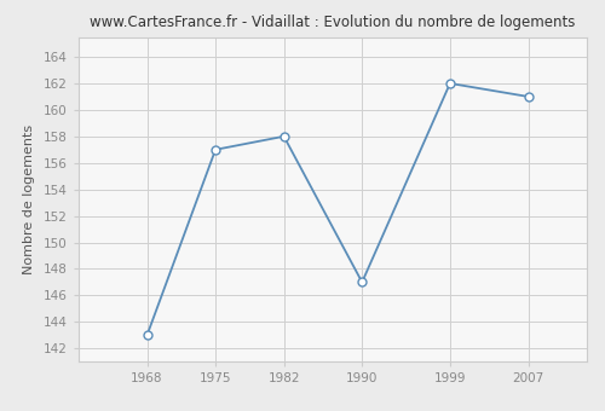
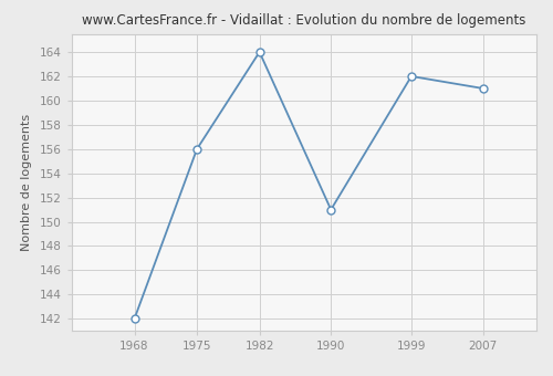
1968: 143 -> 142
1975: 157 -> 156
1982: 158 -> 164
1990: 147 -> 151
